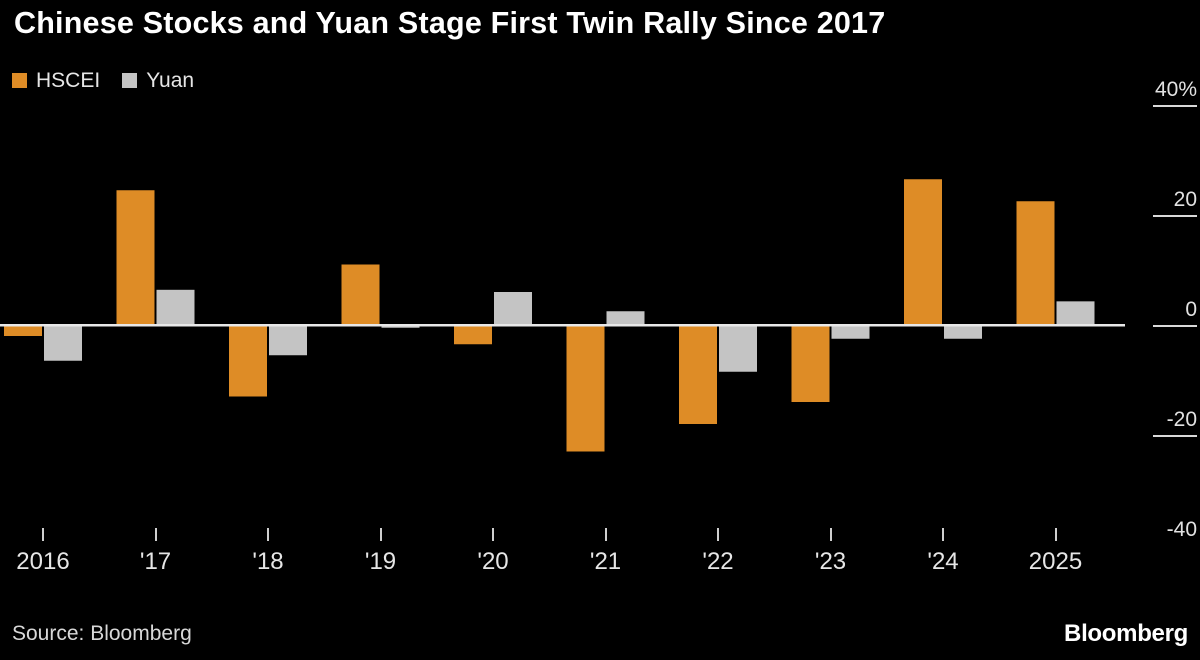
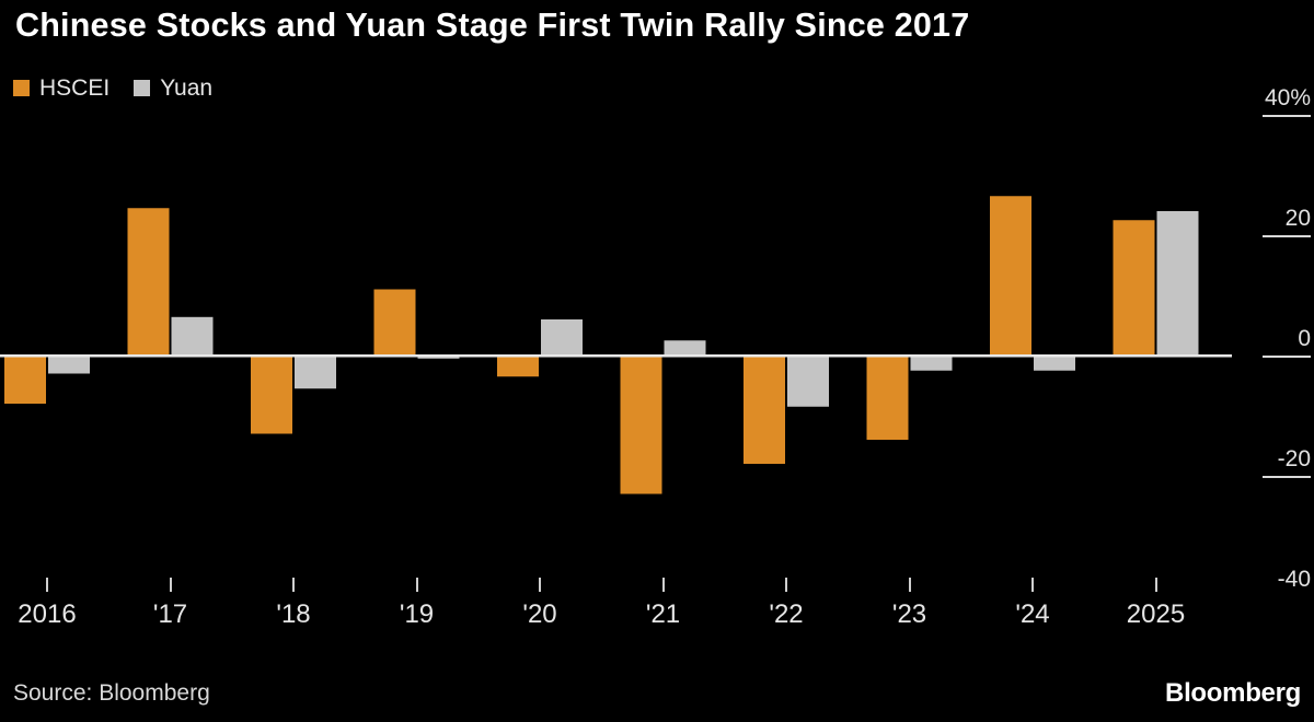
HSCEI/2016: -2% -> -8%
Yuan/2016: -6% -> -3%
Yuan/2025: 4% -> 24%
